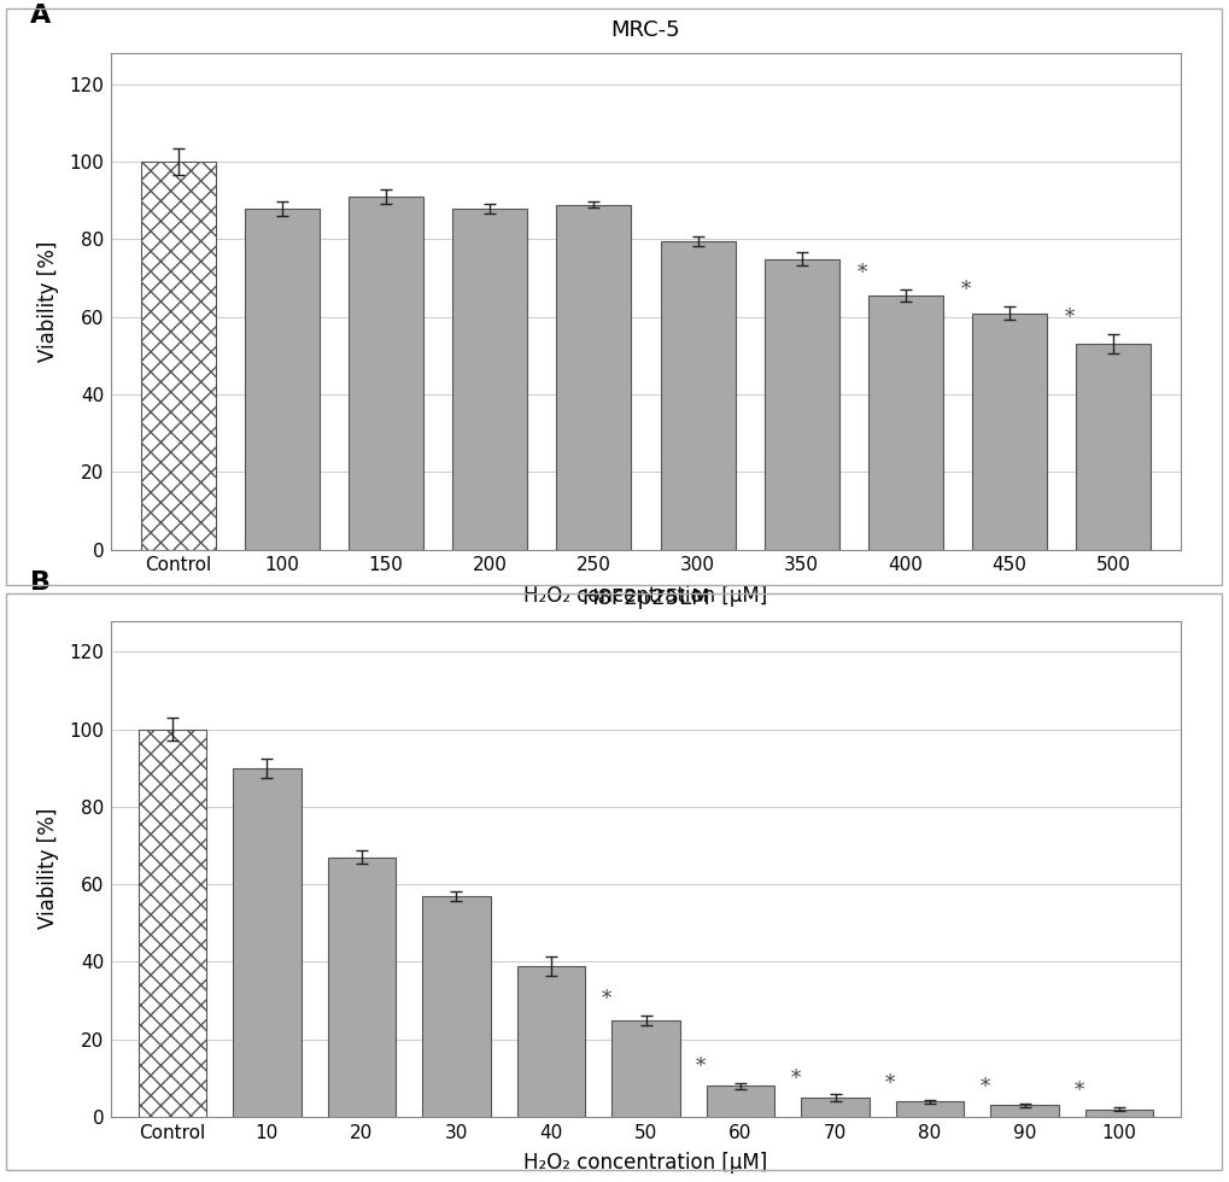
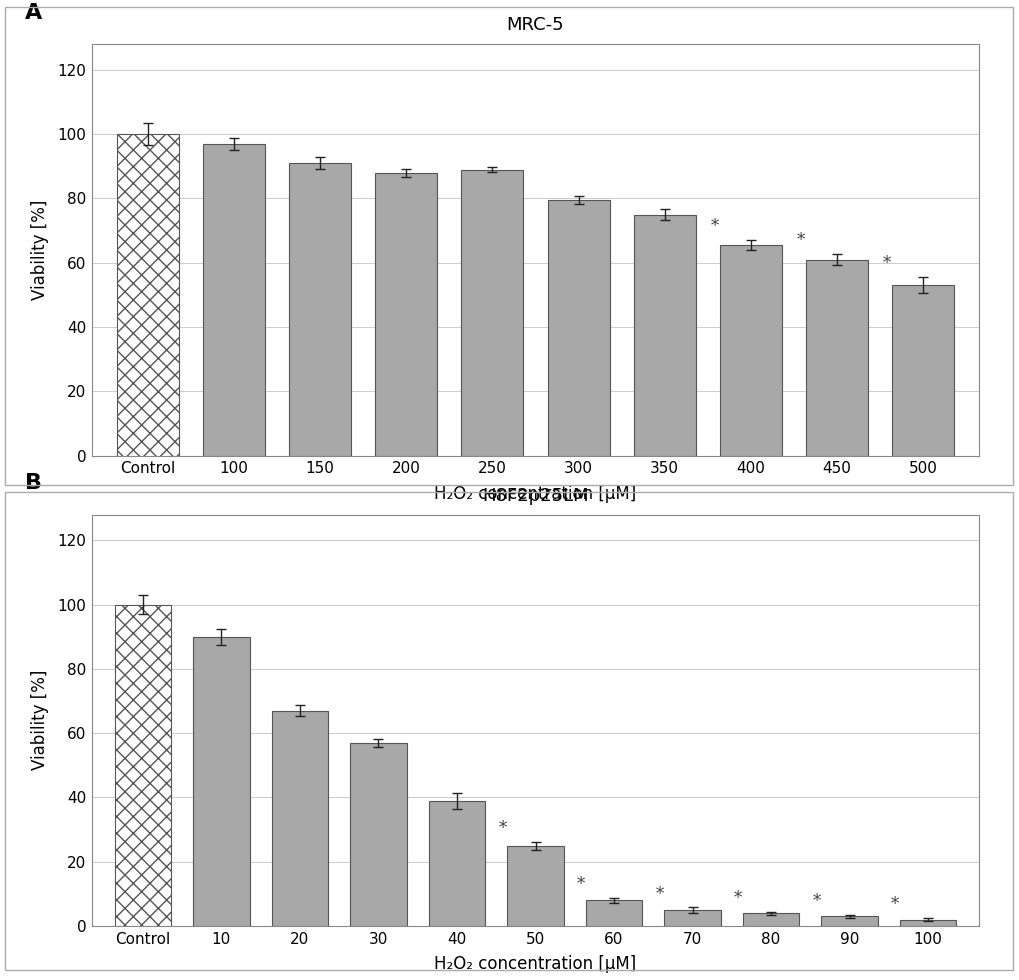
MRC-5/100: 88.0 -> 97.0
